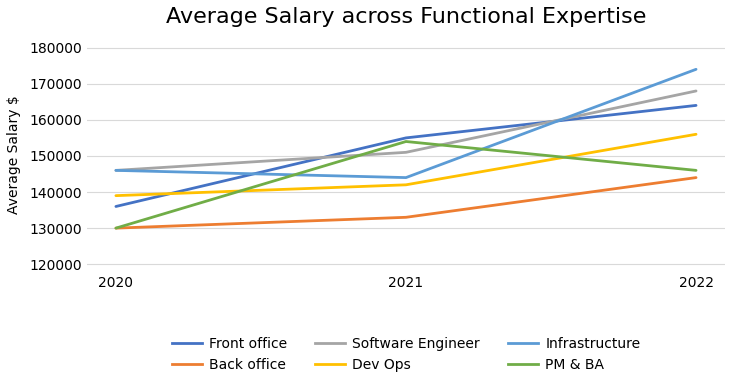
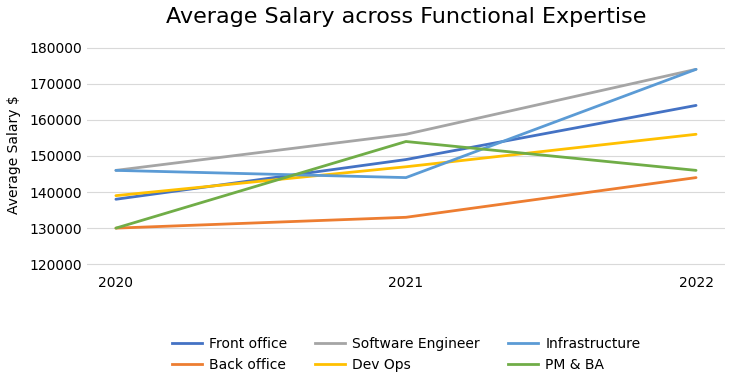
Front office/2020: 136000 -> 138000
Front office/2021: 155000 -> 149000
Software Engineer/2021: 151000 -> 156000
Dev Ops/2021: 142000 -> 147000
Software Engineer/2022: 168000 -> 174000
